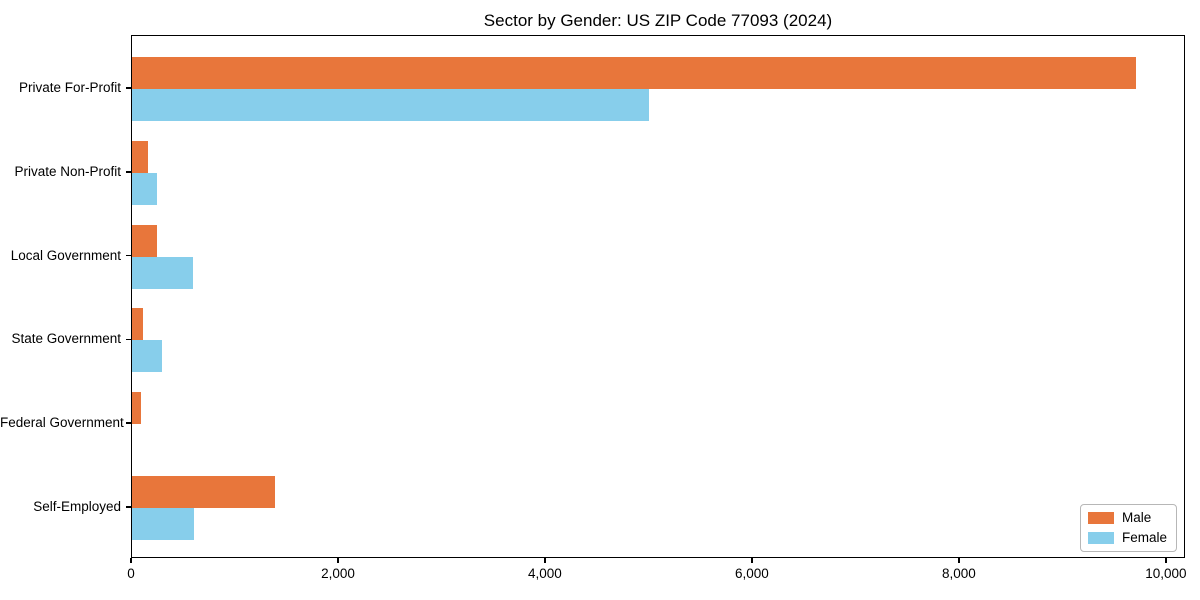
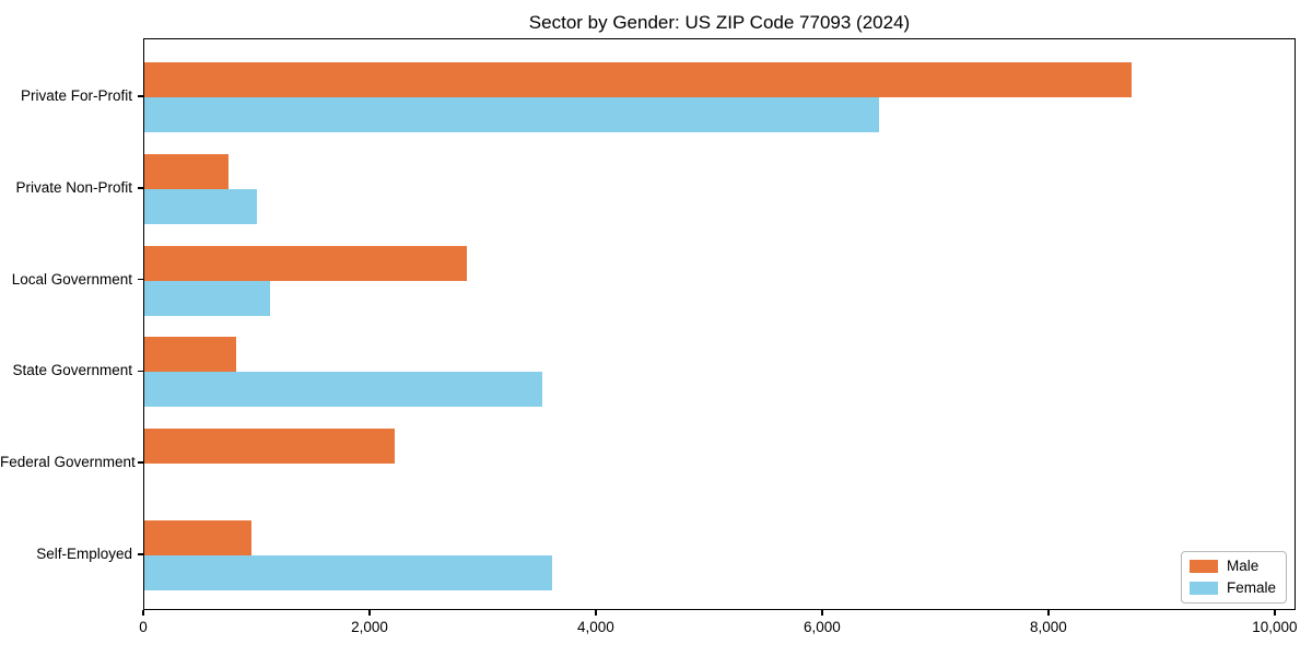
Male/Private For-Profit: 9700 -> 8730
Female/Private For-Profit: 5000 -> 6490
Male/Private Non-Profit: 150 -> 740
Female/Private Non-Profit: 240 -> 990
Male/Local Government: 240 -> 2850
Female/Local Government: 590 -> 1110
Male/State Government: 110 -> 810
Female/State Government: 290 -> 3520
Male/Federal Government: 90 -> 2210
Male/Self-Employed: 1380 -> 950
Female/Self-Employed: 600 -> 3600
